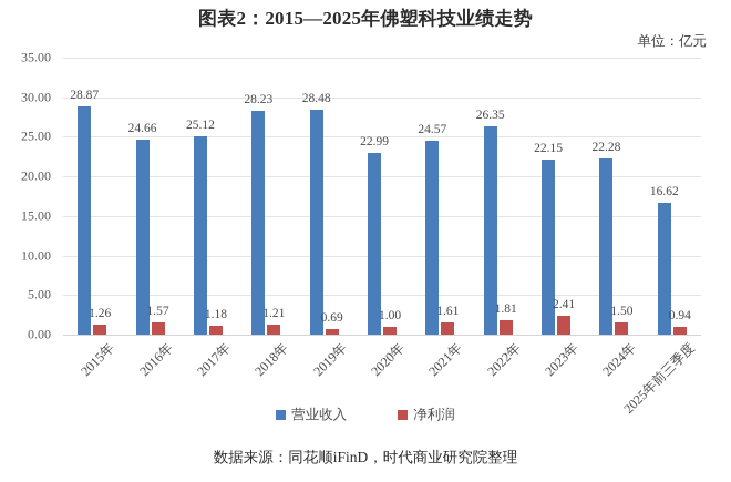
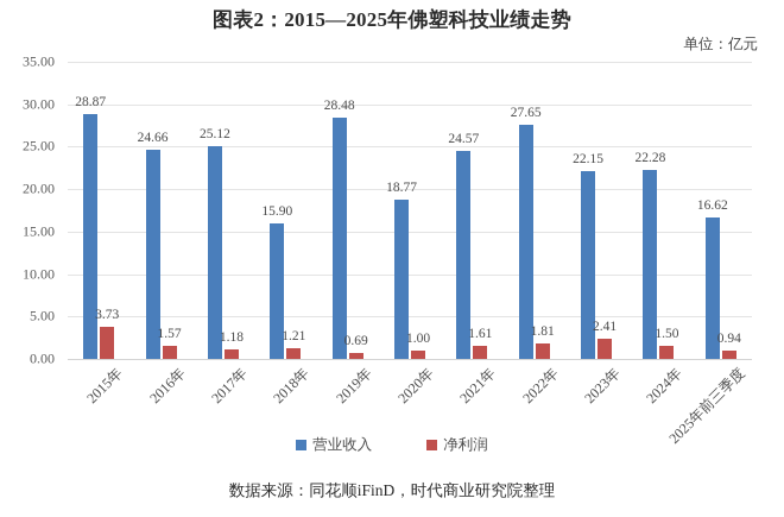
净利润/2015年: 1.26 -> 3.73
营业收入/2018年: 28.23 -> 15.90
营业收入/2020年: 22.99 -> 18.77
营业收入/2022年: 26.35 -> 27.65
